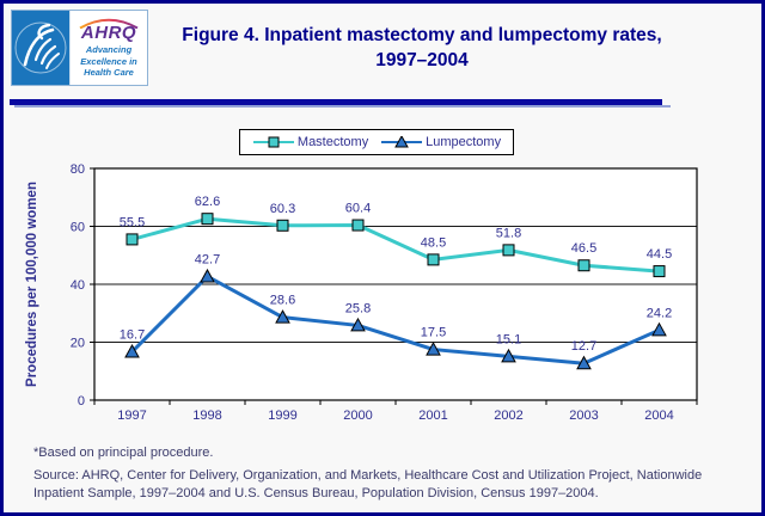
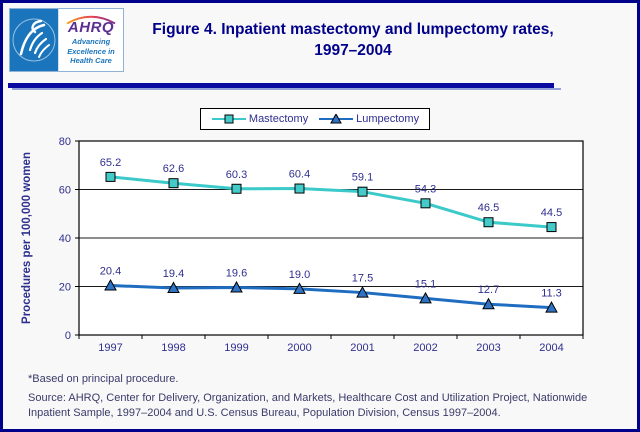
Mastectomy/1997: 55.5 -> 65.2
Lumpectomy/1997: 16.7 -> 20.4
Lumpectomy/1998: 42.7 -> 19.4
Lumpectomy/1999: 28.6 -> 19.6
Lumpectomy/2000: 25.8 -> 19.0
Mastectomy/2001: 48.5 -> 59.1
Mastectomy/2002: 51.8 -> 54.3
Lumpectomy/2004: 24.2 -> 11.3
